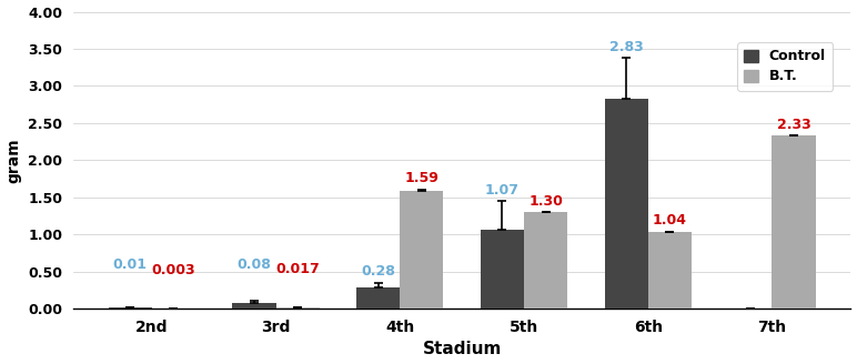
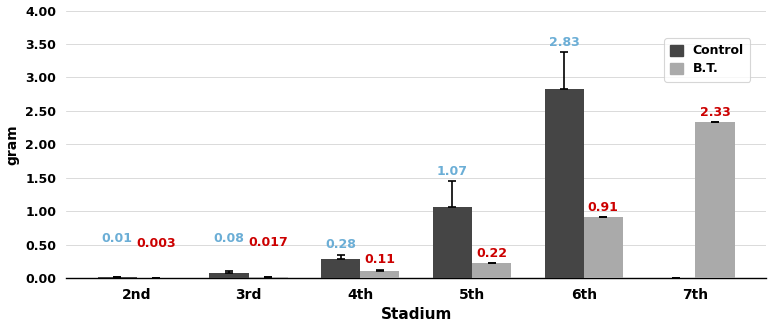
B.T./4th: 1.59 -> 0.11
B.T./5th: 1.30 -> 0.22
B.T./6th: 1.04 -> 0.91
